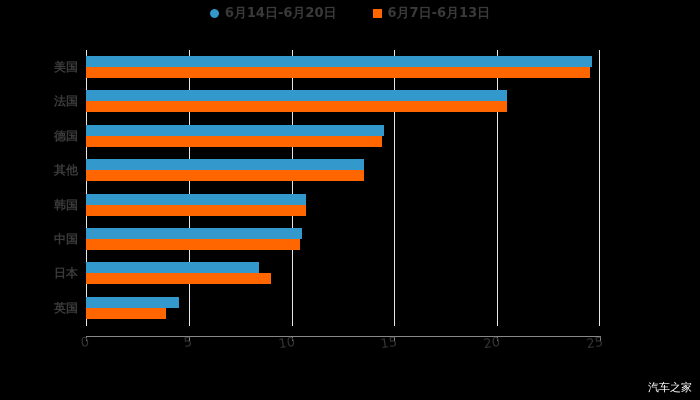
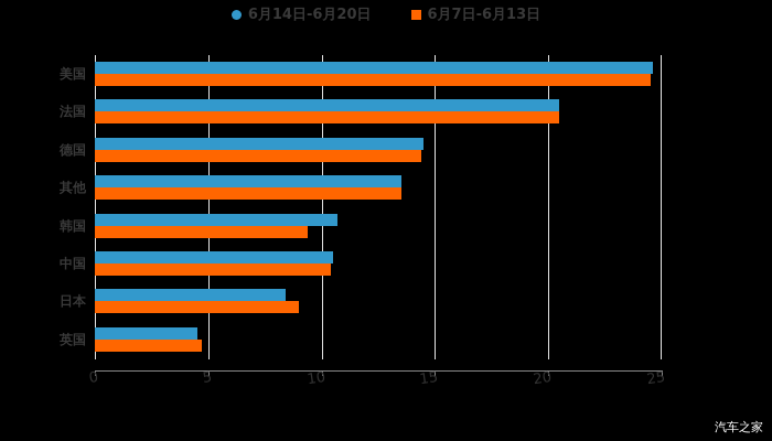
6月7日-6月13日/韩国: 10.7 -> 9.4
6月7日-6月13日/英国: 3.9 -> 4.7
